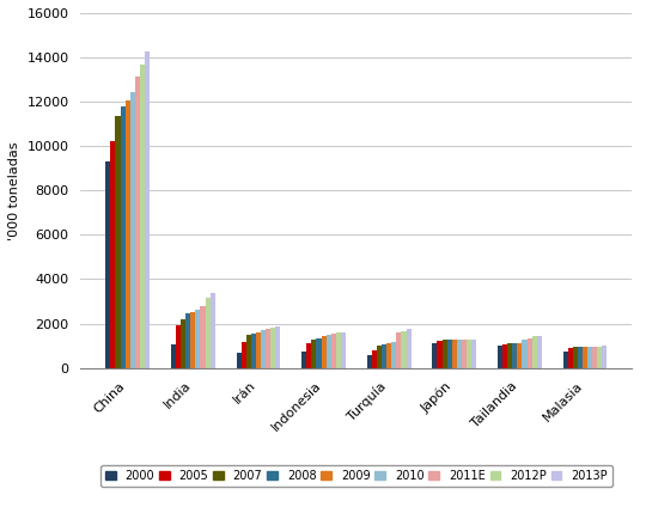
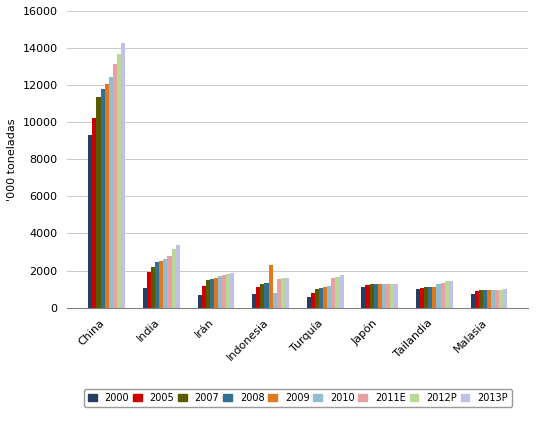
2009/Indonesia: 1400 -> 2300
2010/Indonesia: 1500 -> 800
